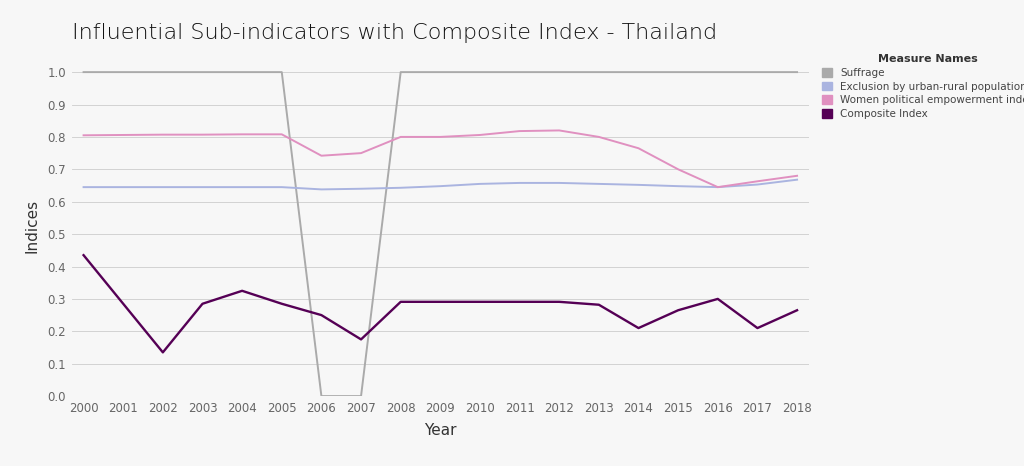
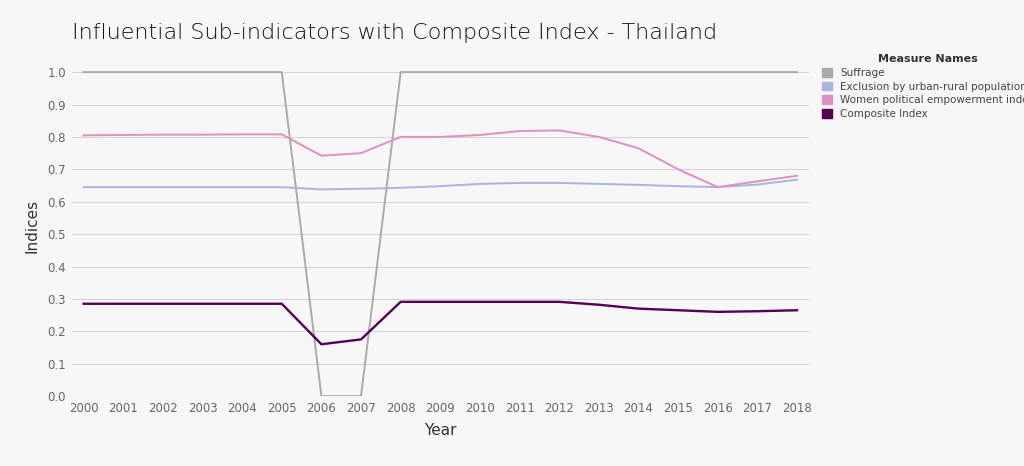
Composite Index/2000: 0.435 -> 0.285
Composite Index/2002: 0.135 -> 0.285
Composite Index/2004: 0.325 -> 0.285
Composite Index/2006: 0.250 -> 0.160
Composite Index/2014: 0.210 -> 0.270
Composite Index/2016: 0.300 -> 0.260
Composite Index/2017: 0.210 -> 0.262
